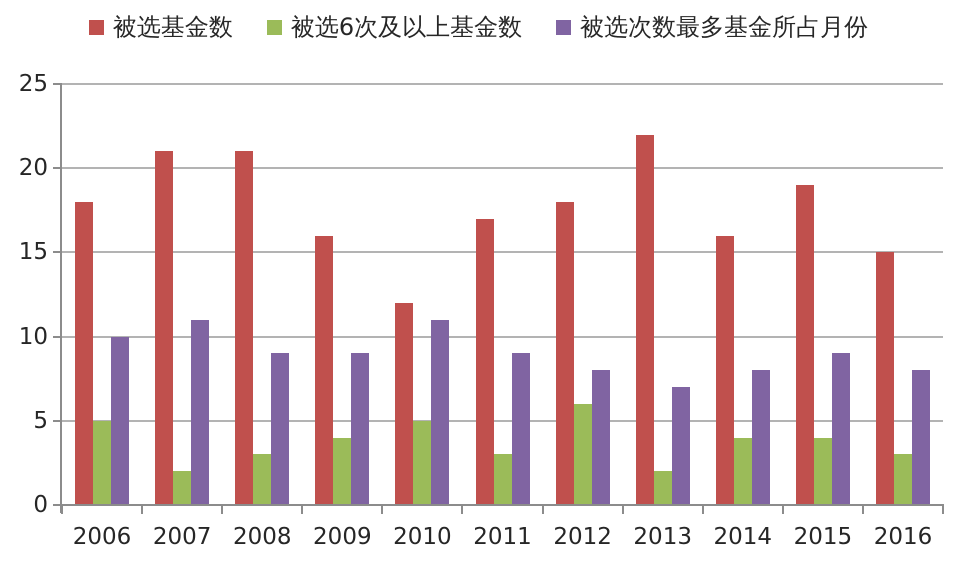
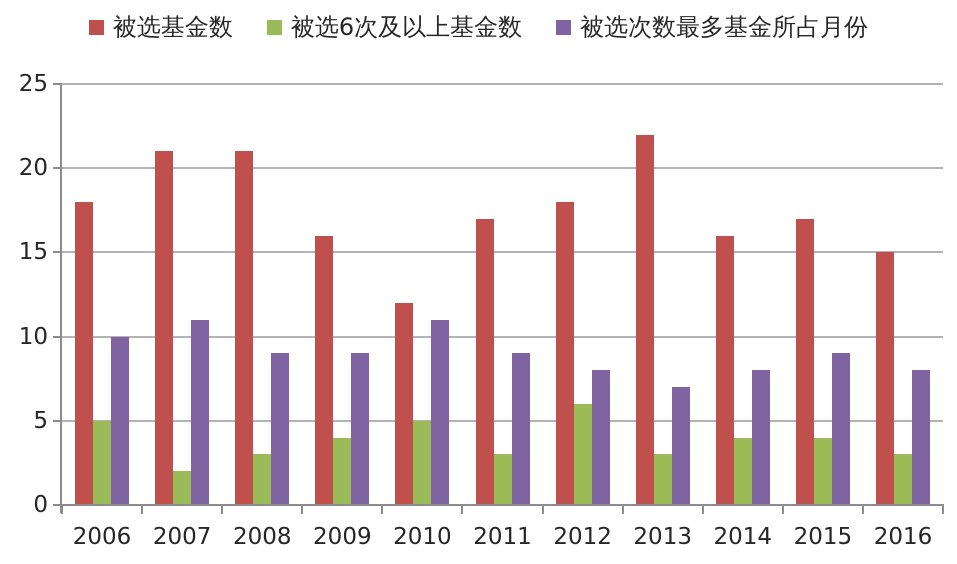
被选6次及以上基金数/2013: 2 -> 3
被选基金数/2015: 19 -> 17
